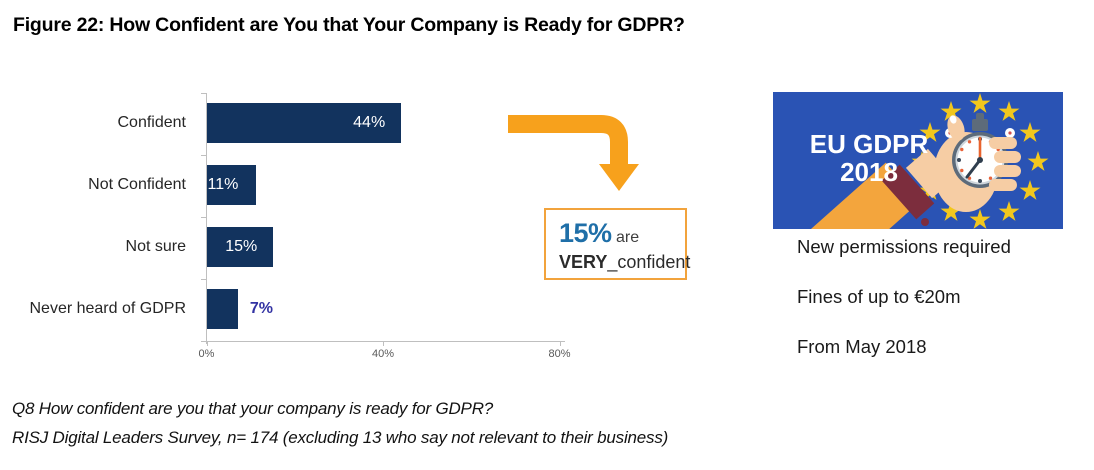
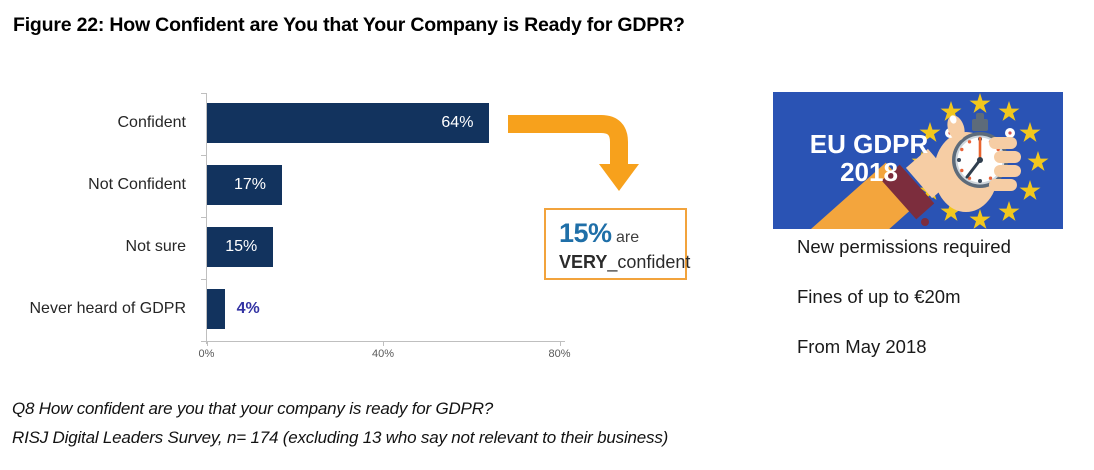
Confident: 44% -> 64%
Not Confident: 11% -> 17%
Never heard of GDPR: 7% -> 4%
